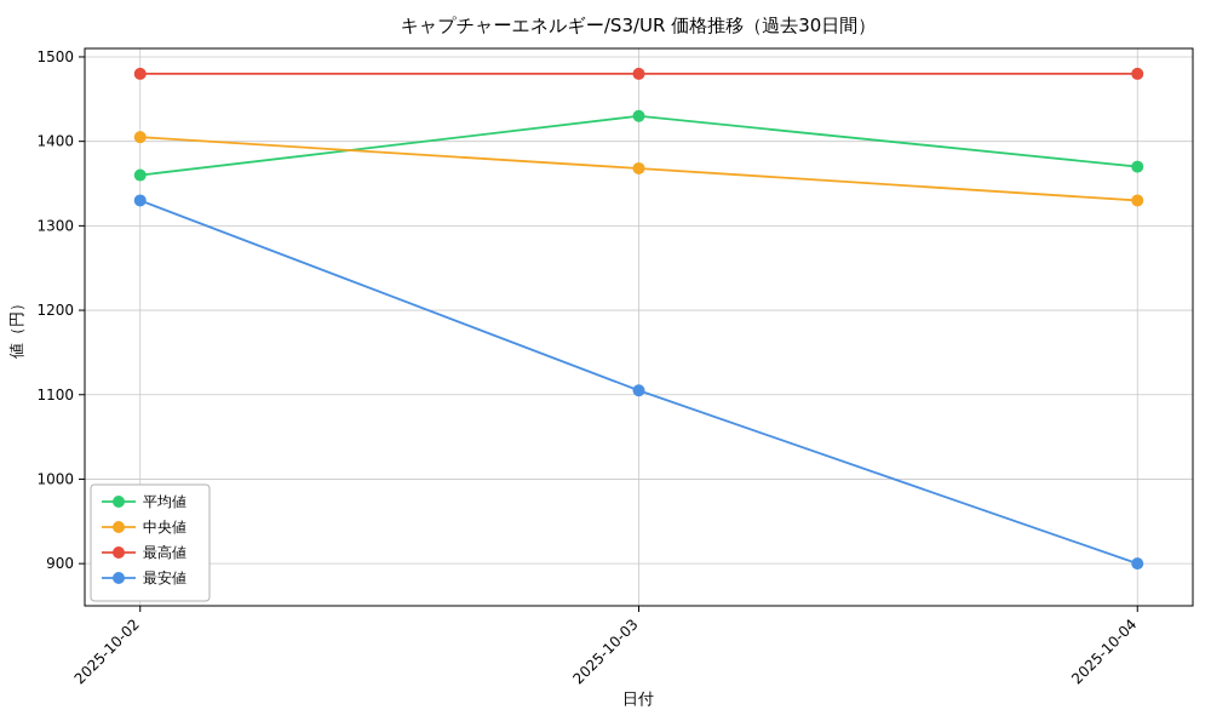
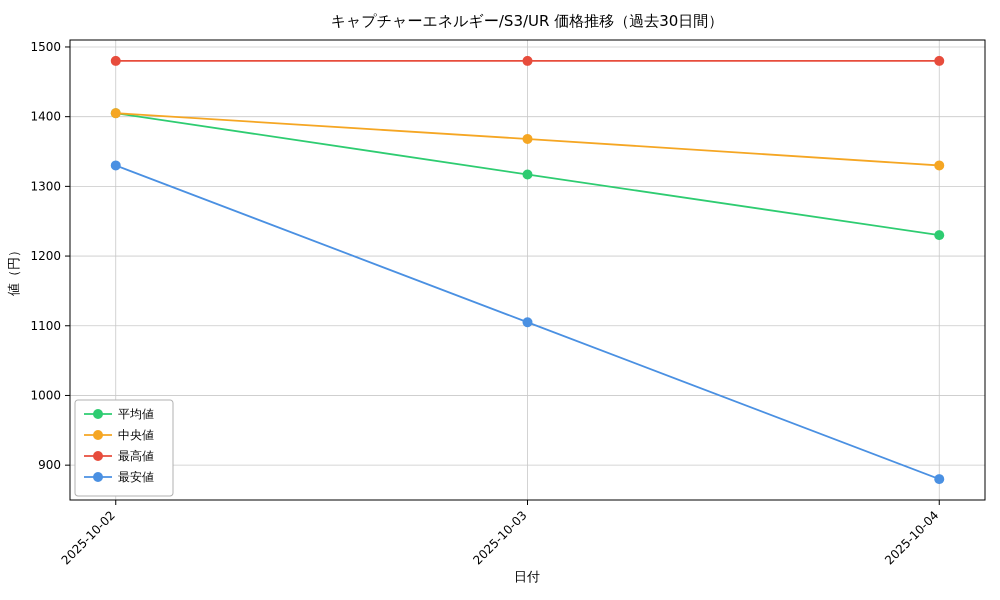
平均値/2025-10-02: 1360 -> 1400
平均値/2025-10-03: 1430 -> 1320
平均値/2025-10-04: 1370 -> 1230
最安値/2025-10-04: 900 -> 880
